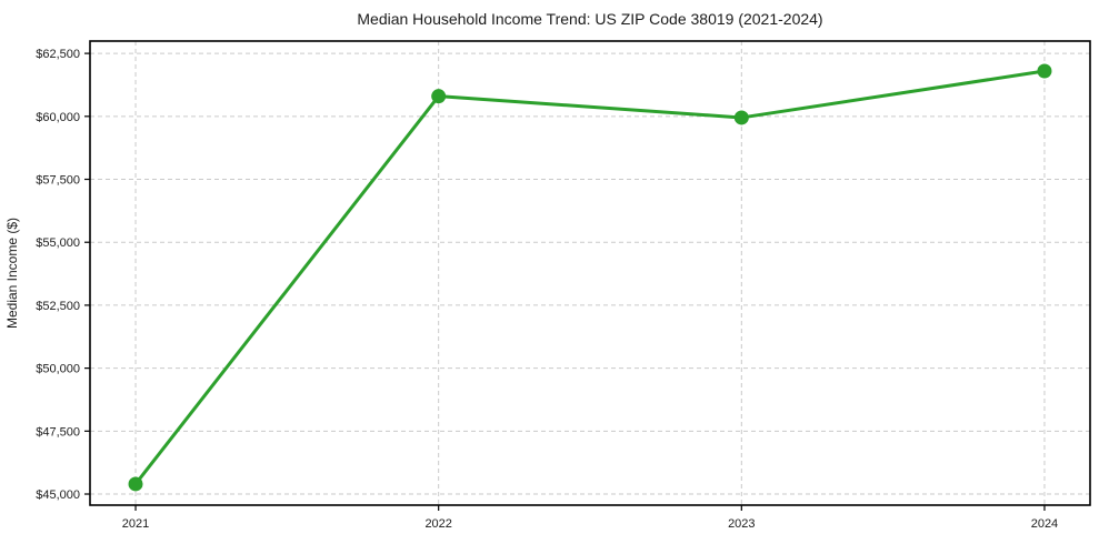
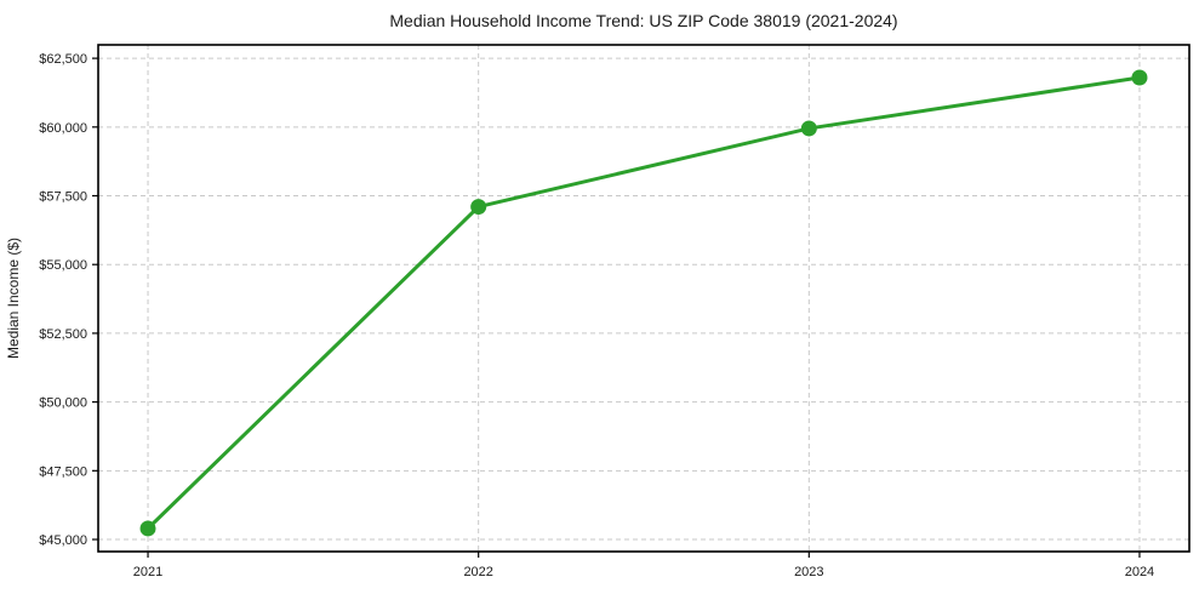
2022: $60800 -> $57100
